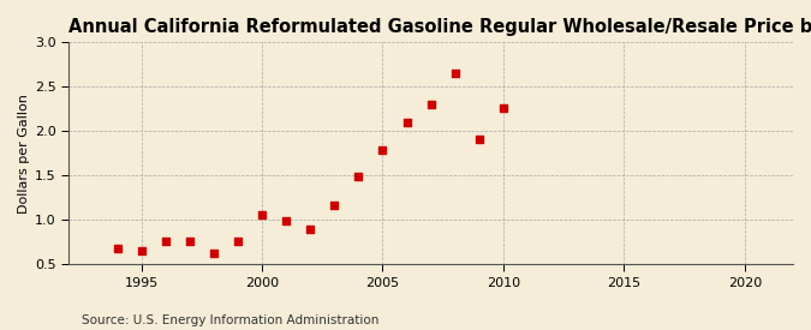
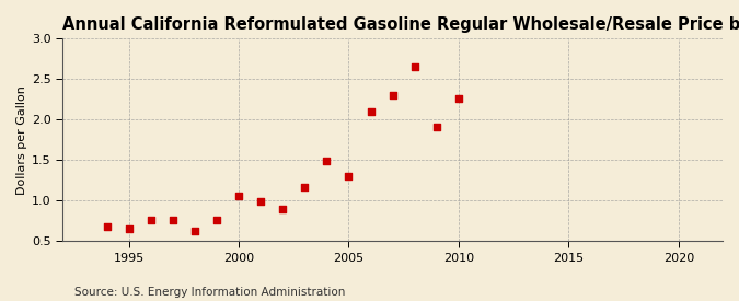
2005: 1.79 -> 1.30
